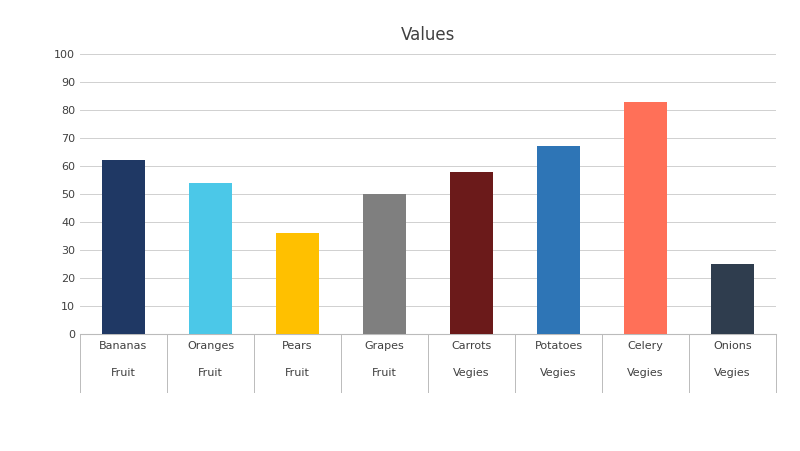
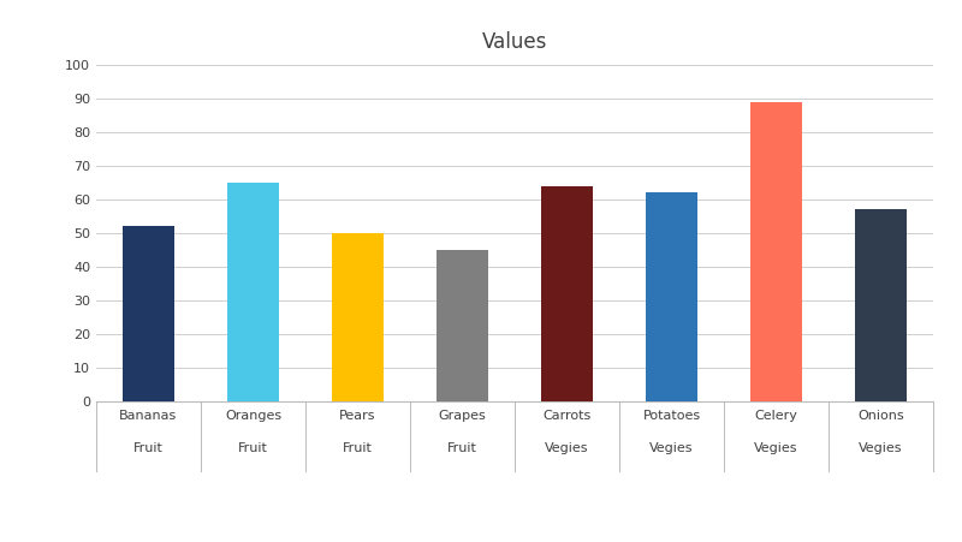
Bananas: 62 -> 52
Oranges: 54 -> 65
Pears: 36 -> 50
Grapes: 50 -> 45
Carrots: 58 -> 64
Potatoes: 67 -> 62
Celery: 83 -> 89
Onions: 25 -> 57
